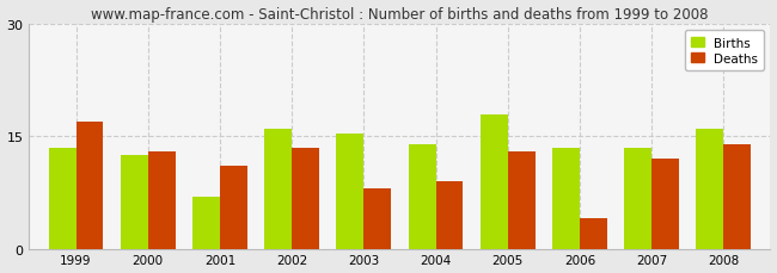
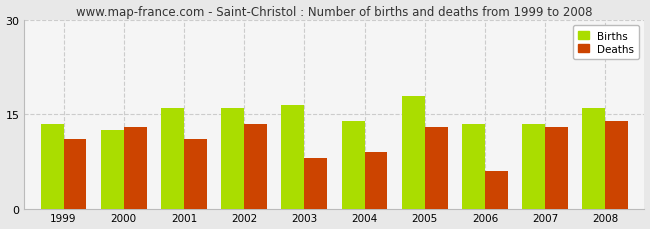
Deaths/1999: 17.0 -> 11.0
Births/2001: 7.0 -> 16.0
Births/2003: 15.4 -> 16.5
Deaths/2006: 4.0 -> 6.0
Deaths/2007: 12.0 -> 13.0
